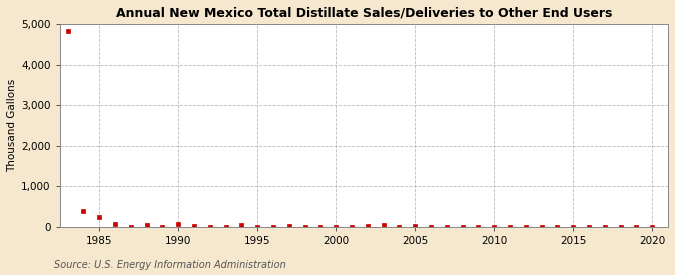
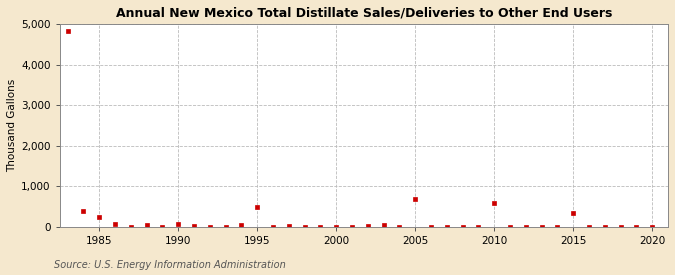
1995: 0 -> 500
2005: 30 -> 700
2010: 10 -> 600
2015: 10 -> 350
